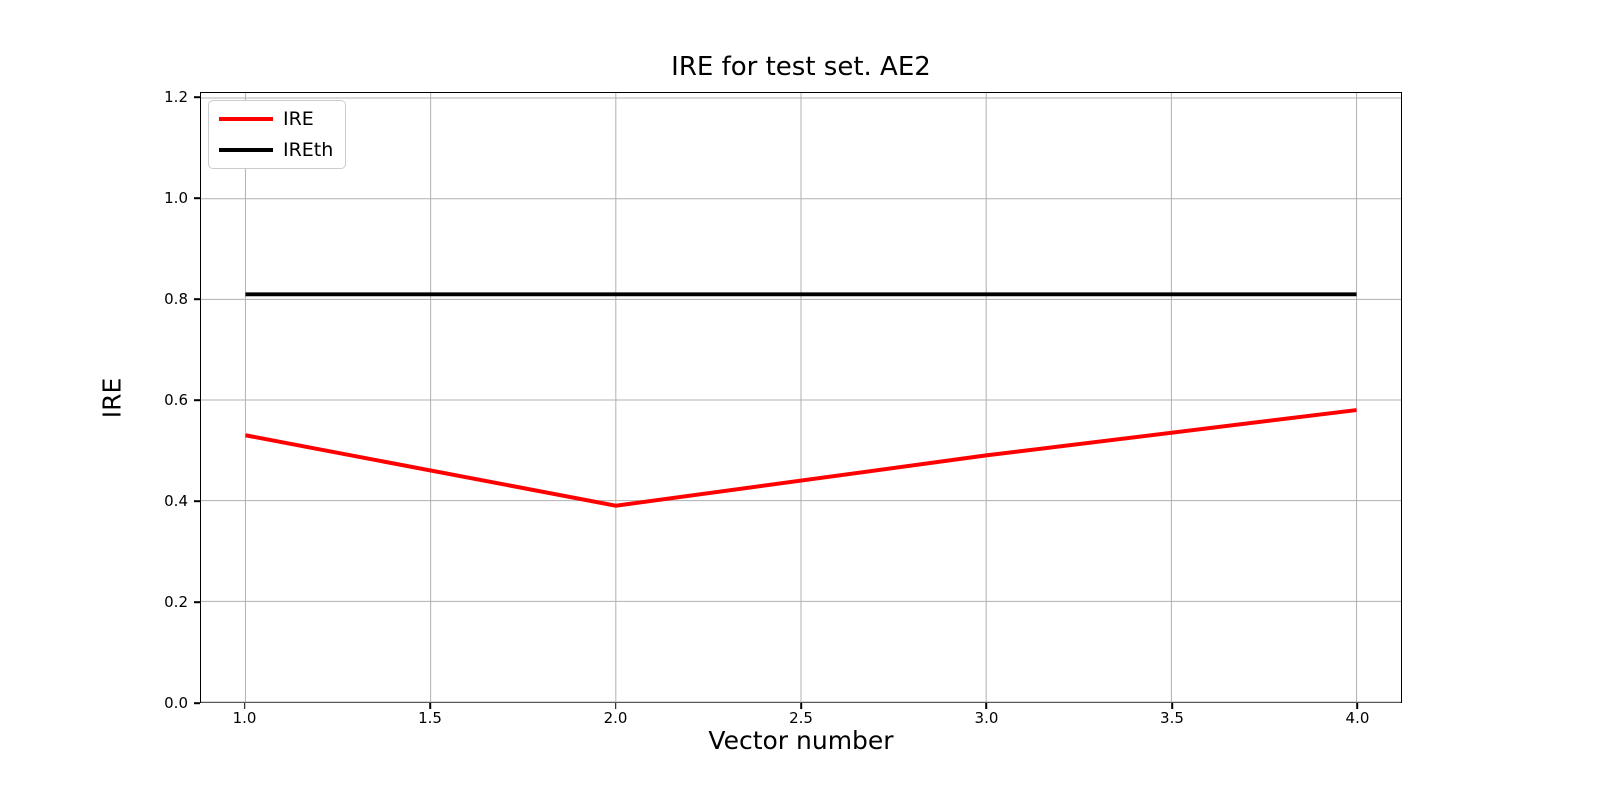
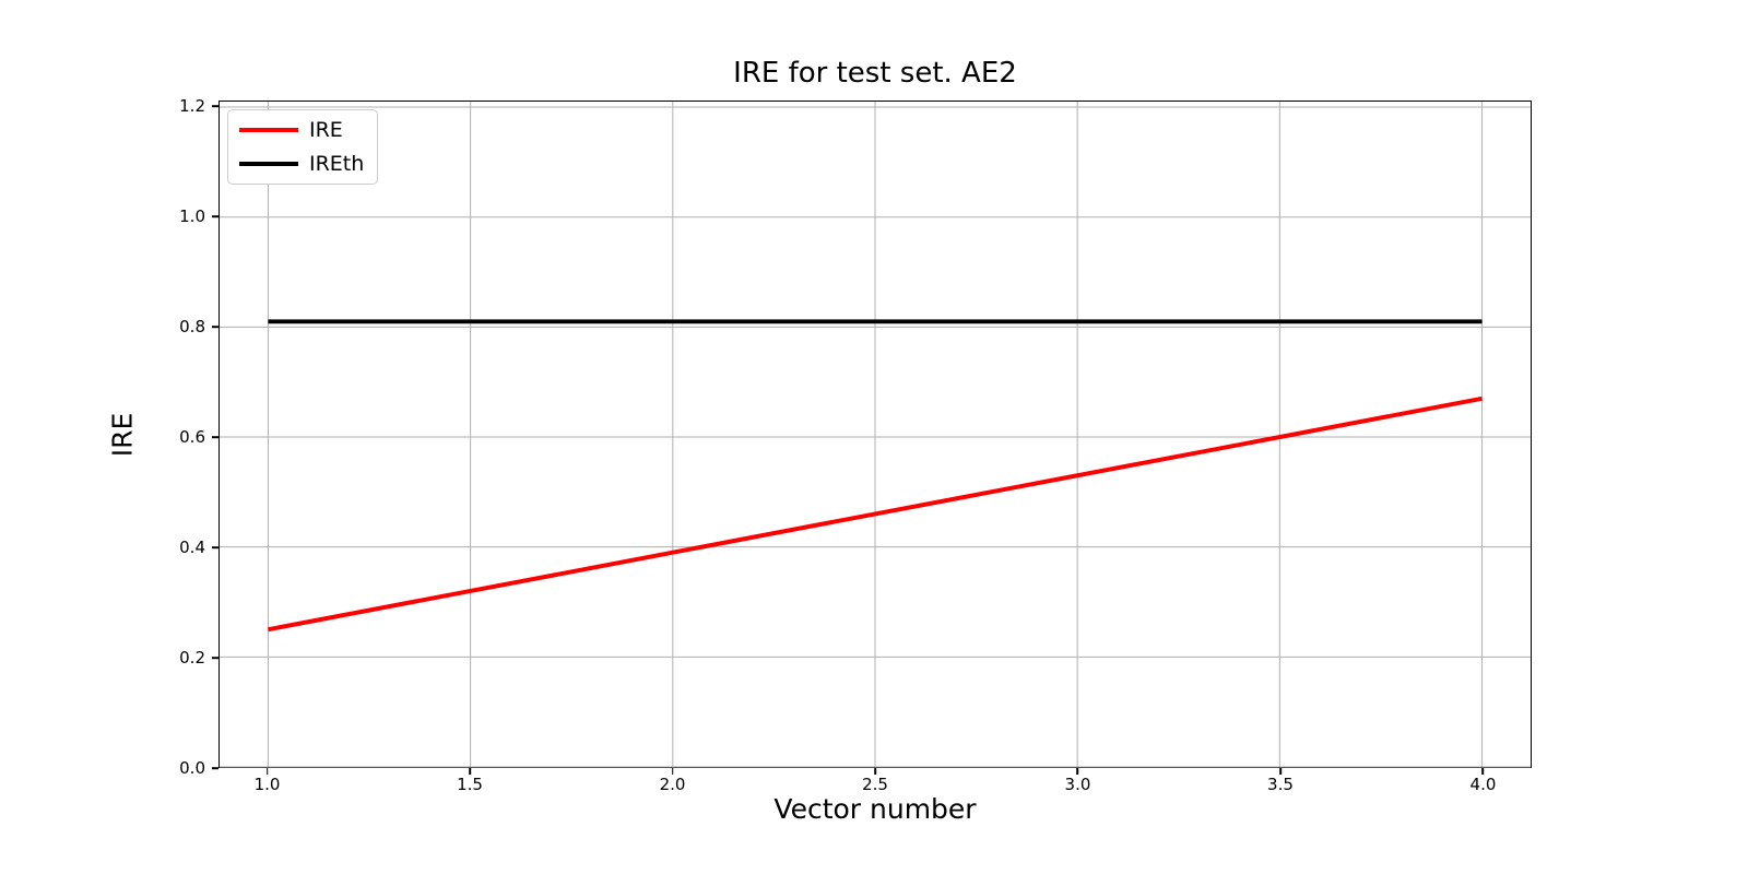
IRE/1.0: 0.53 -> 0.25
IRE/3.0: 0.49 -> 0.53
IRE/4.0: 0.58 -> 0.67
